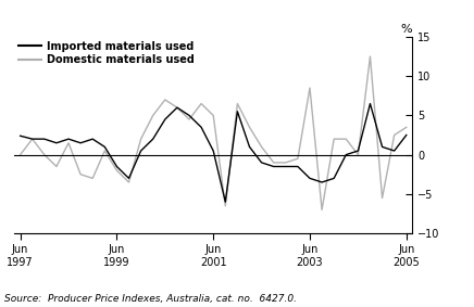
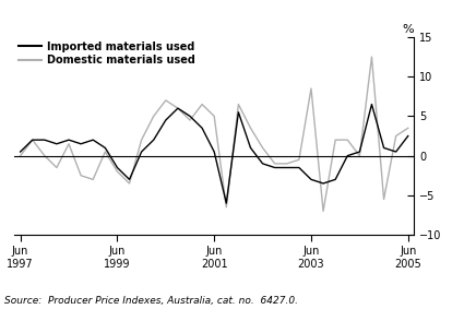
Imported materials used/Jun 1997: 2.4 -> 0.5
